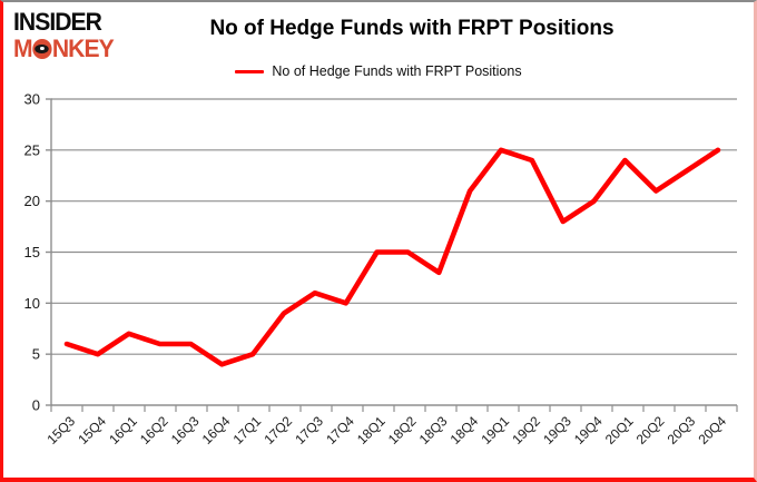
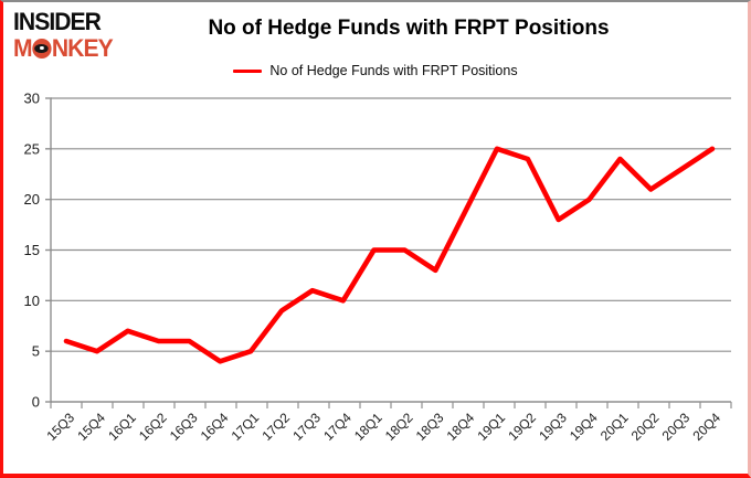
18Q4: 21 -> 19
